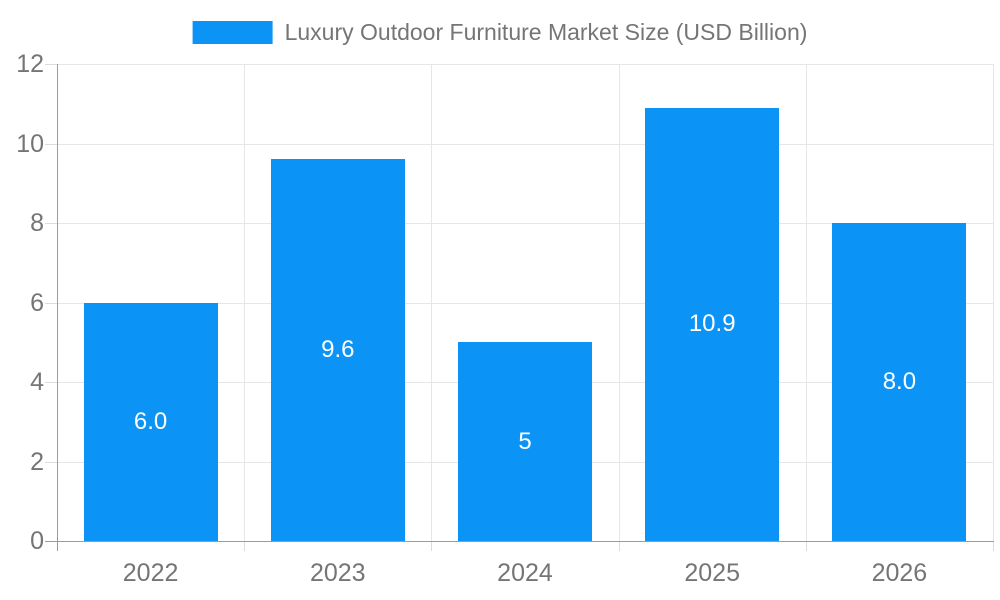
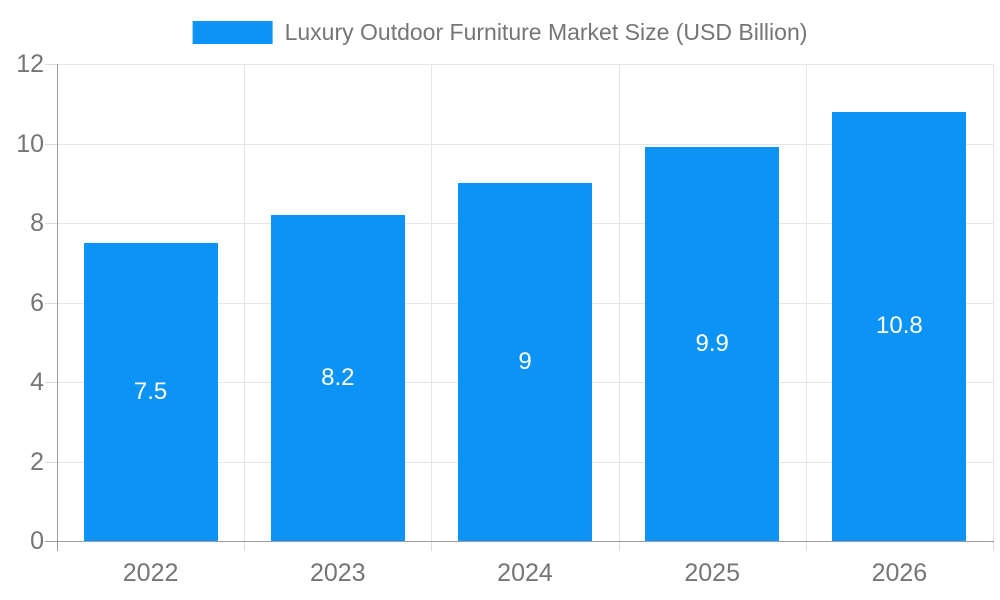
2022: 6.0 -> 7.5
2023: 9.6 -> 8.2
2024: 5 -> 9
2025: 10.9 -> 9.9
2026: 8.0 -> 10.8
